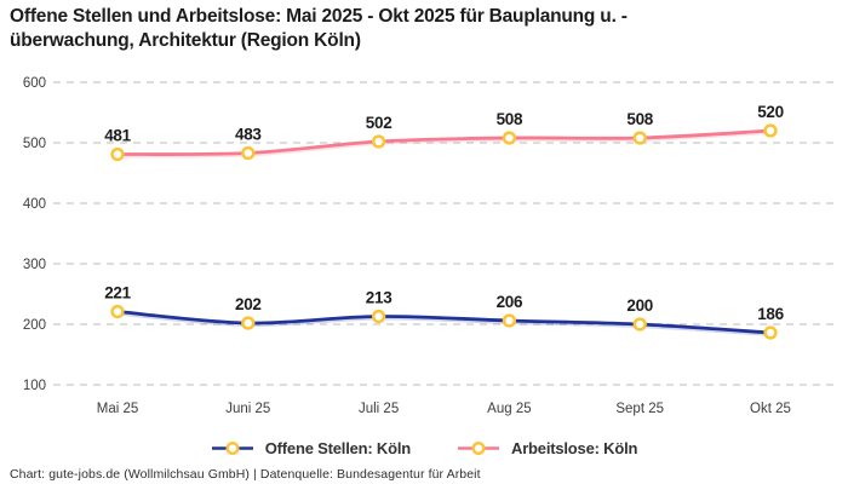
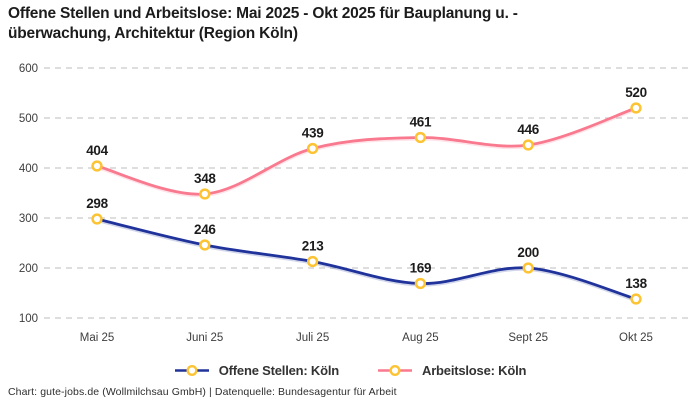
Offene Stellen: Köln/Mai 25: 221 -> 298
Arbeitslose: Köln/Mai 25: 481 -> 404
Offene Stellen: Köln/Juni 25: 202 -> 246
Arbeitslose: Köln/Juni 25: 483 -> 348
Arbeitslose: Köln/Juli 25: 502 -> 439
Offene Stellen: Köln/Aug 25: 206 -> 169
Arbeitslose: Köln/Aug 25: 508 -> 461
Arbeitslose: Köln/Sept 25: 508 -> 446
Offene Stellen: Köln/Okt 25: 186 -> 138
